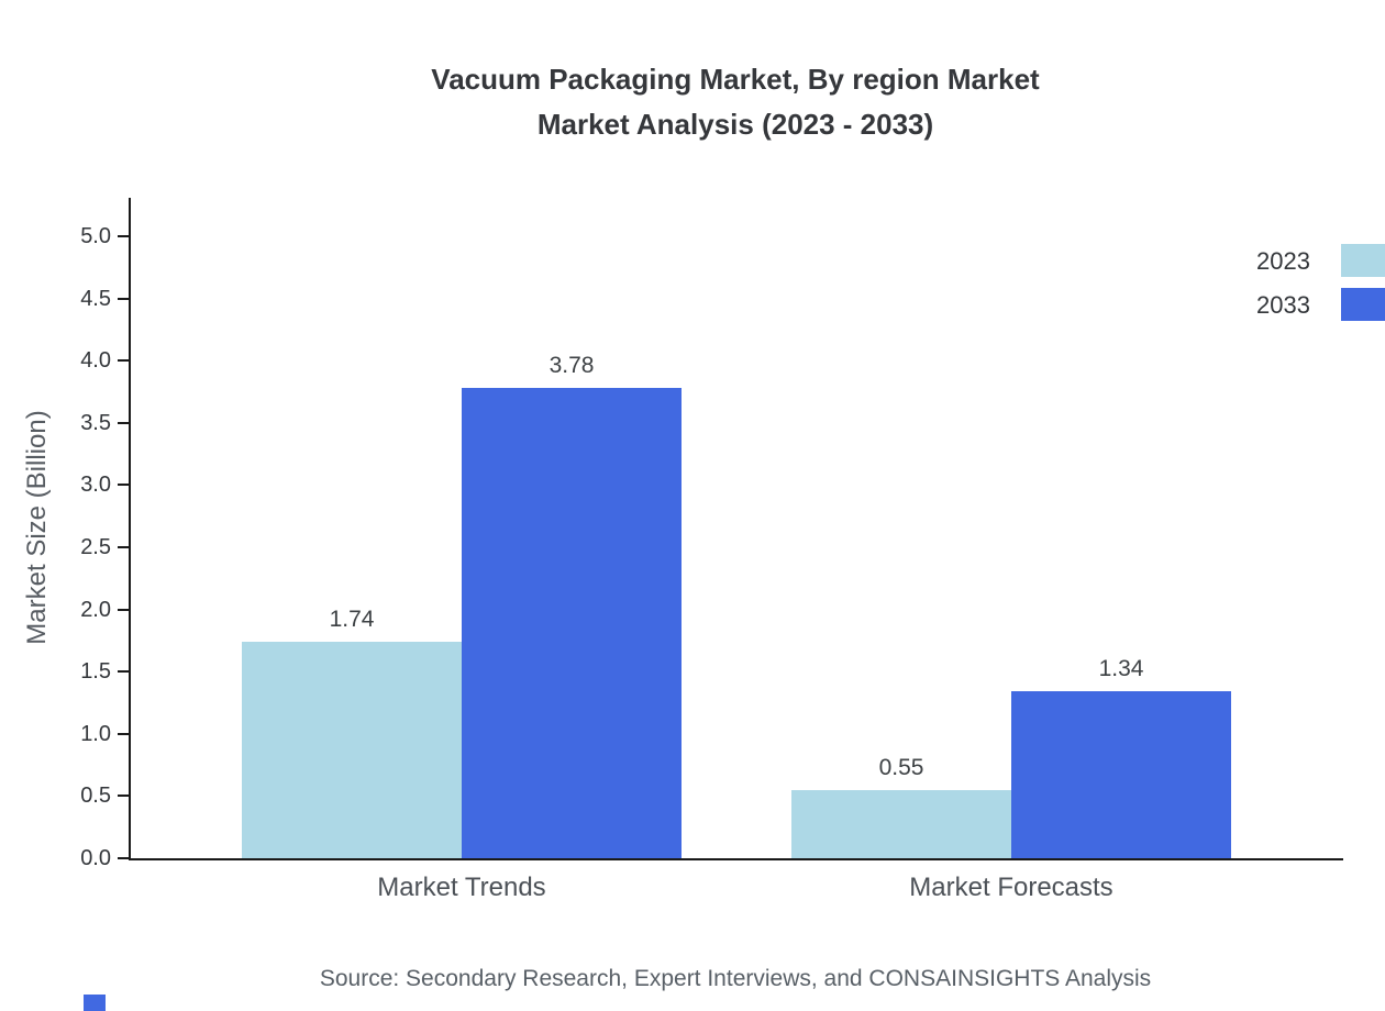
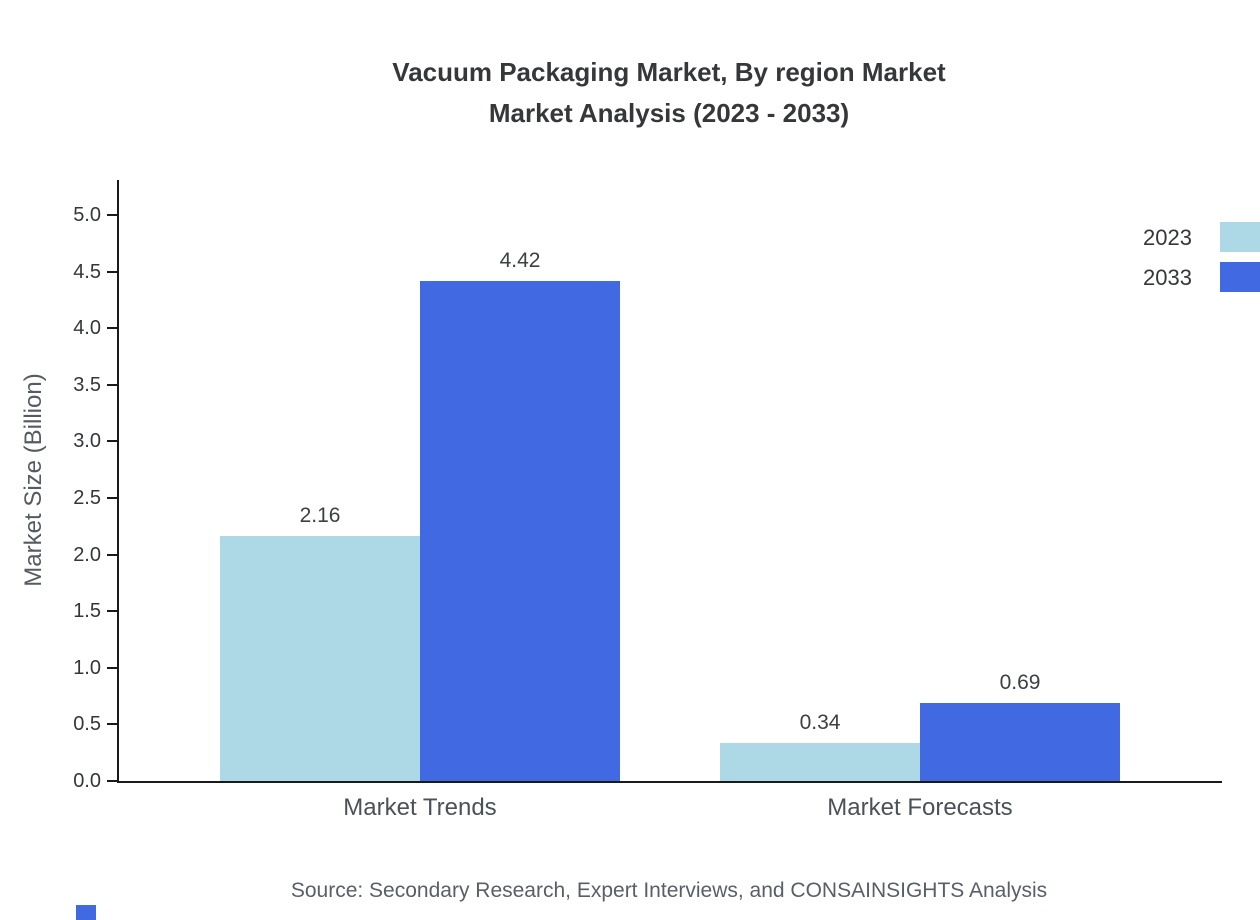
2023/Market Trends: 1.74 -> 2.16
2033/Market Trends: 3.78 -> 4.42
2023/Market Forecasts: 0.55 -> 0.34
2033/Market Forecasts: 1.34 -> 0.69
